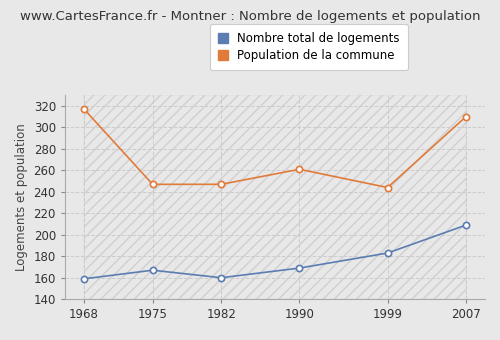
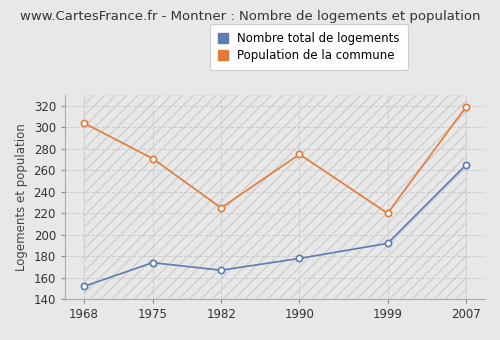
Nombre total de logements/1968: 159 -> 152
Population de la commune/1968: 317 -> 304
Nombre total de logements/1975: 167 -> 174
Population de la commune/1975: 247 -> 271
Nombre total de logements/1982: 160 -> 167
Population de la commune/1982: 247 -> 225
Nombre total de logements/1990: 169 -> 178
Population de la commune/1990: 261 -> 275
Nombre total de logements/1999: 183 -> 192
Population de la commune/1999: 244 -> 220
Nombre total de logements/2007: 209 -> 265
Population de la commune/2007: 310 -> 319
